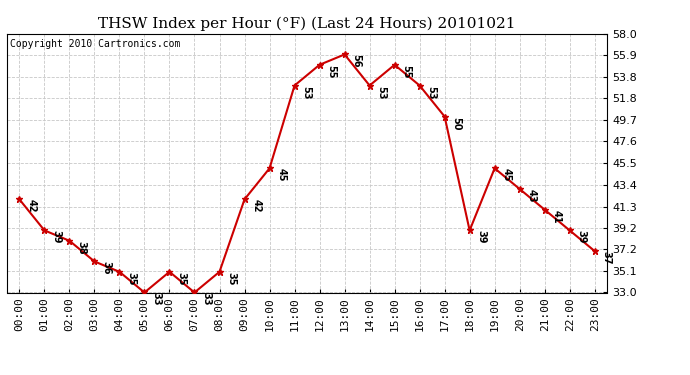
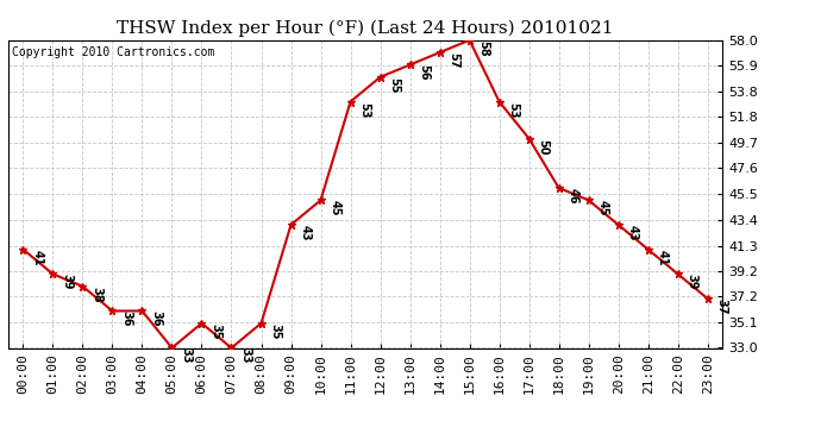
00:00: 42 -> 41
04:00: 35 -> 36
09:00: 42 -> 43
14:00: 53 -> 57
15:00: 55 -> 58
18:00: 39 -> 46
